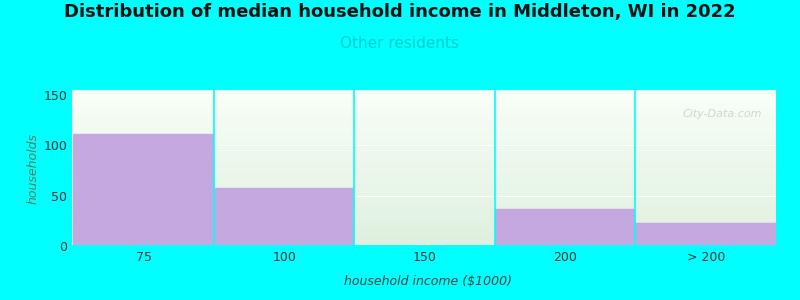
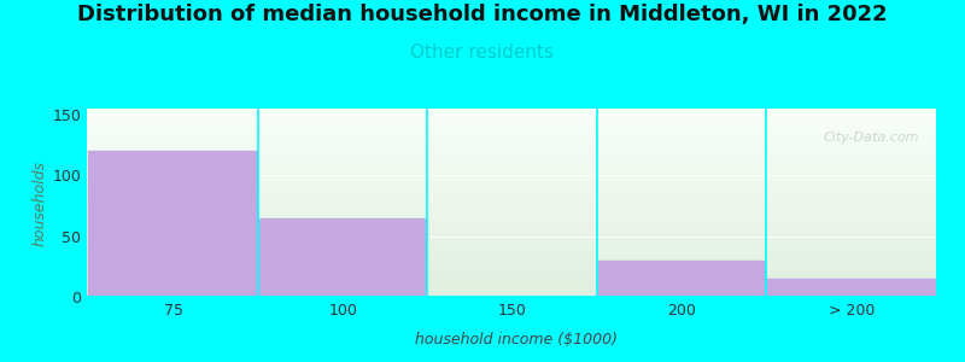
75: 111 -> 120
100: 58 -> 65
200: 37 -> 30
> 200: 23 -> 15
